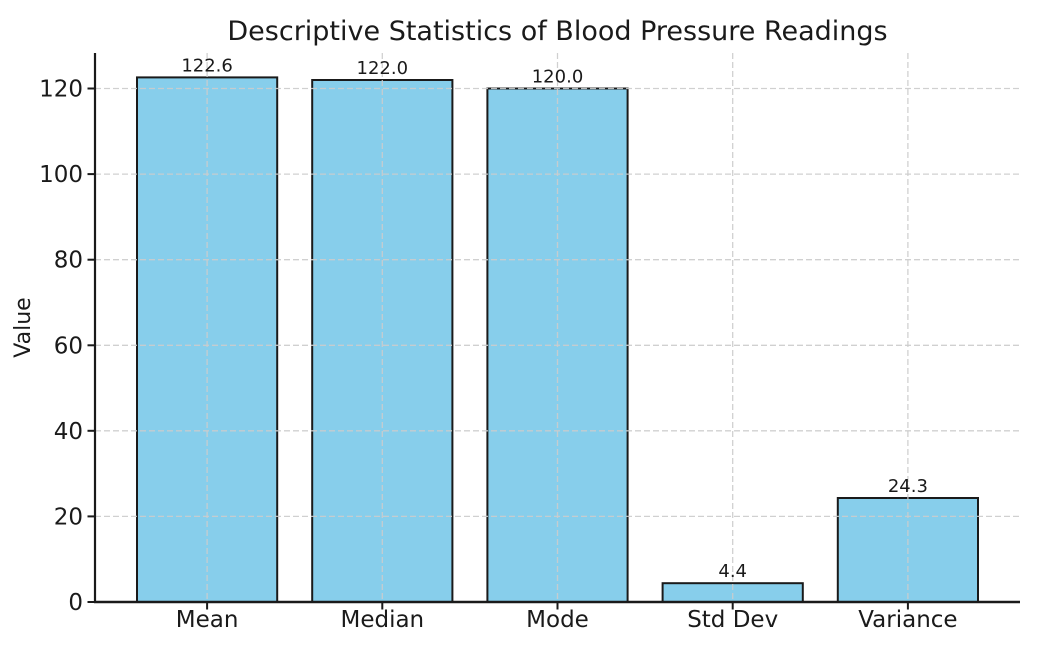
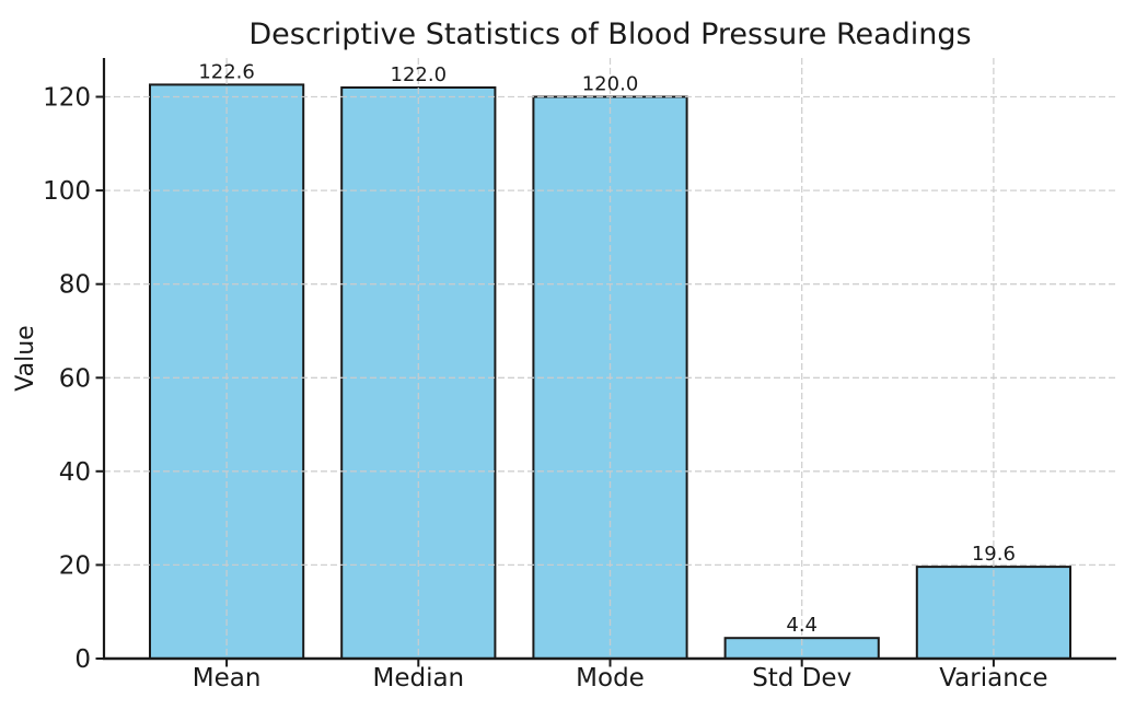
Variance: 24.3 -> 19.6
